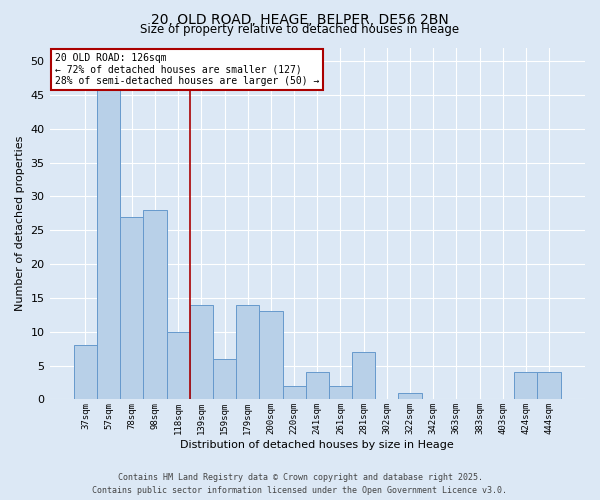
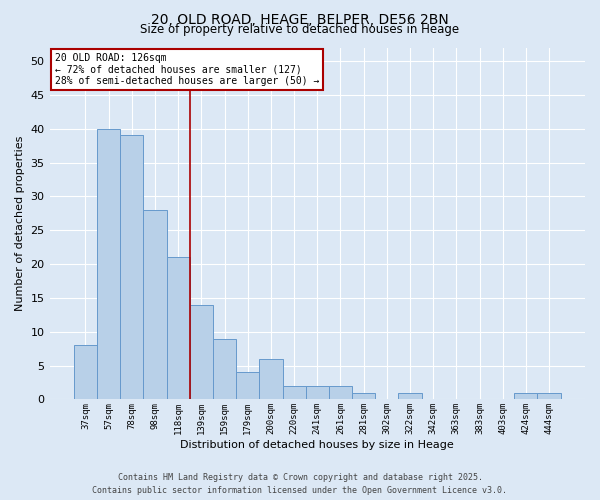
57sqm: 46 -> 40
78sqm: 27 -> 39
118sqm: 10 -> 21
159sqm: 6 -> 9
179sqm: 14 -> 4
200sqm: 13 -> 6
241sqm: 4 -> 2
281sqm: 7 -> 1
424sqm: 4 -> 1
444sqm: 4 -> 1
